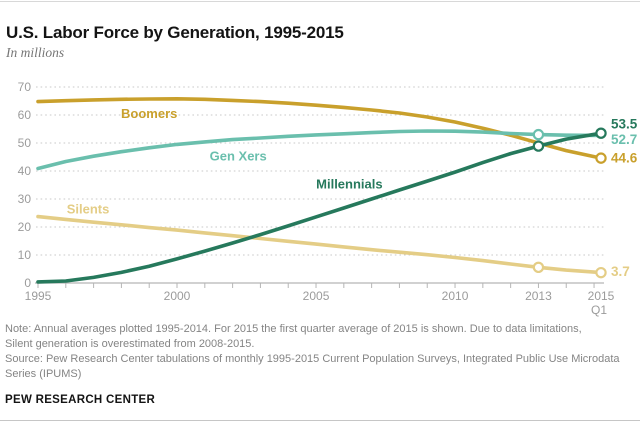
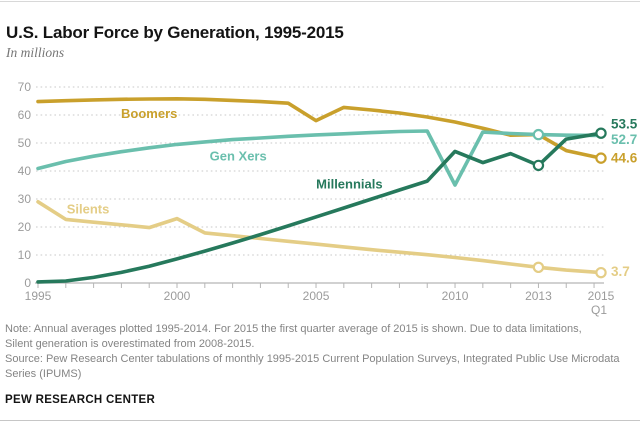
Silents/1995: 24 -> 29
Silents/2000: 19 -> 23
Boomers/2005: 64 -> 58
Gen Xers/2010: 54 -> 35
Millennials/2010: 40 -> 47
Boomers/2013: 50 -> 53
Millennials/2013: 49 -> 42
